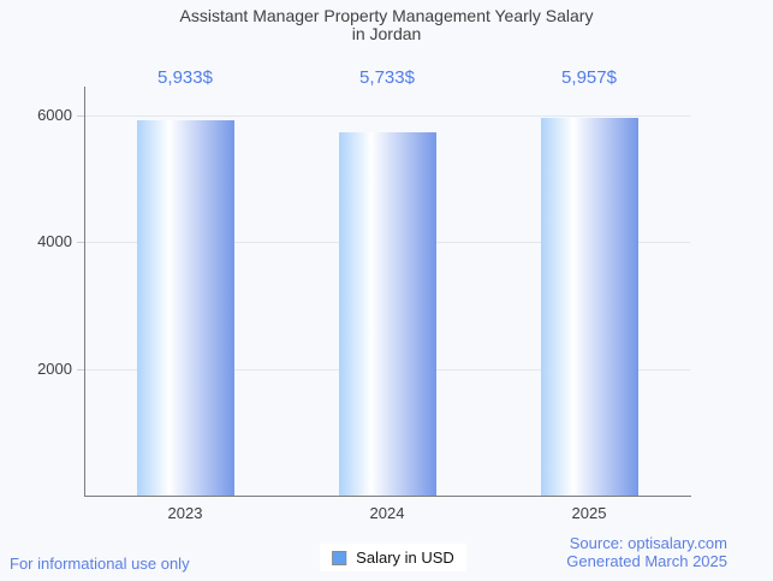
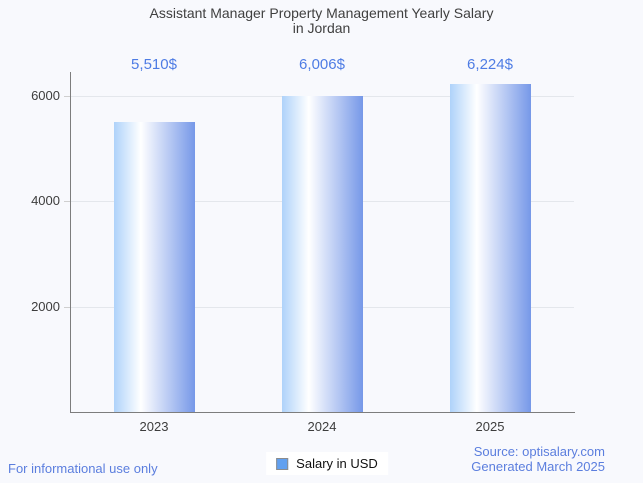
2023: 5,933 -> 5,510
2024: 5,733 -> 6,006
2025: 5,957 -> 6,224
